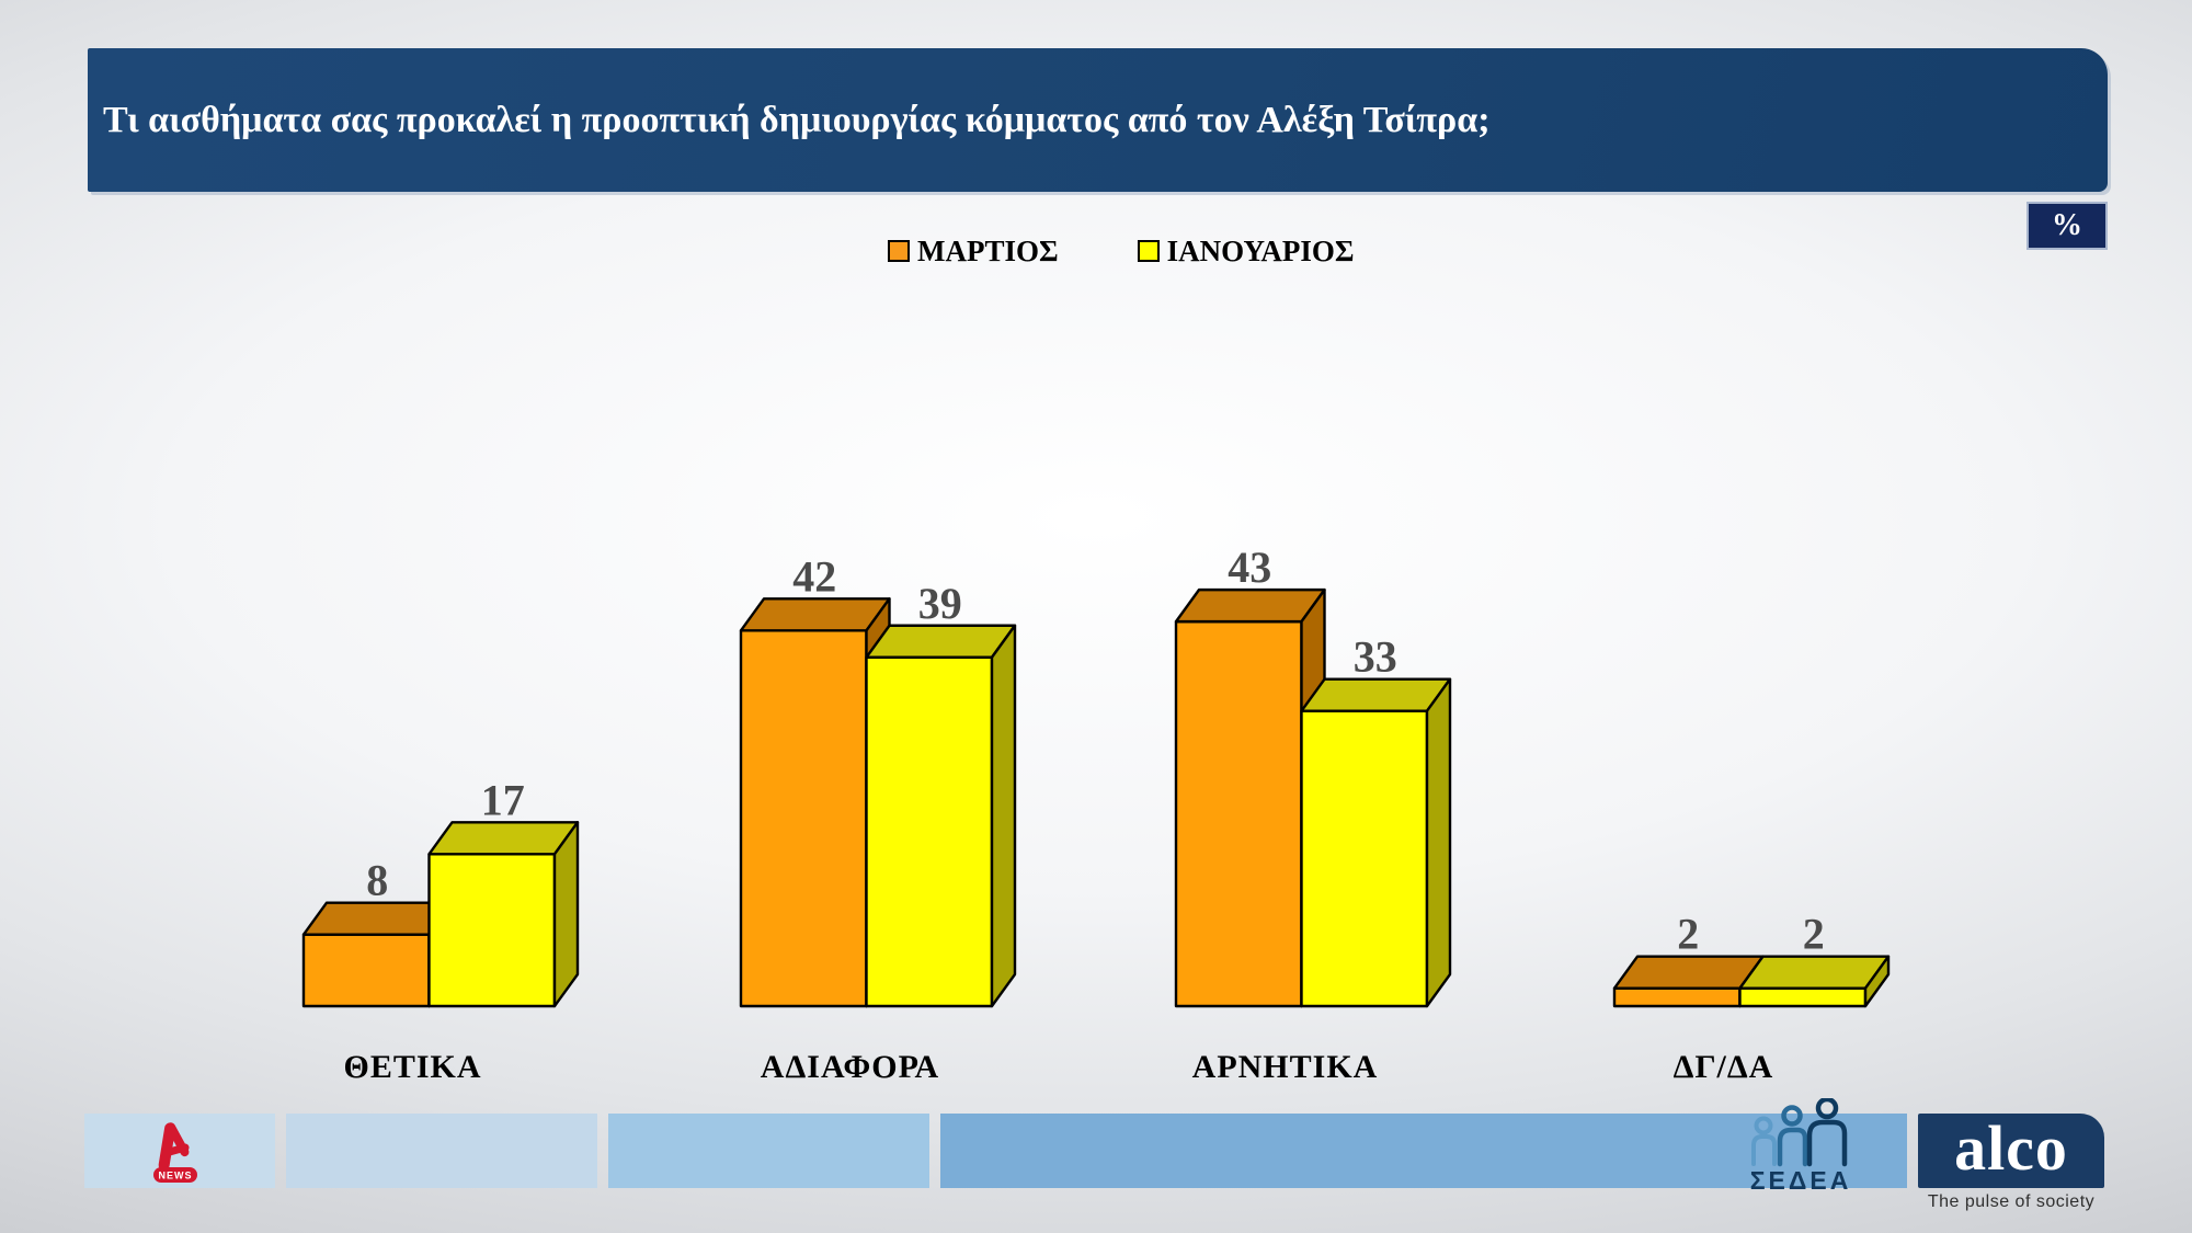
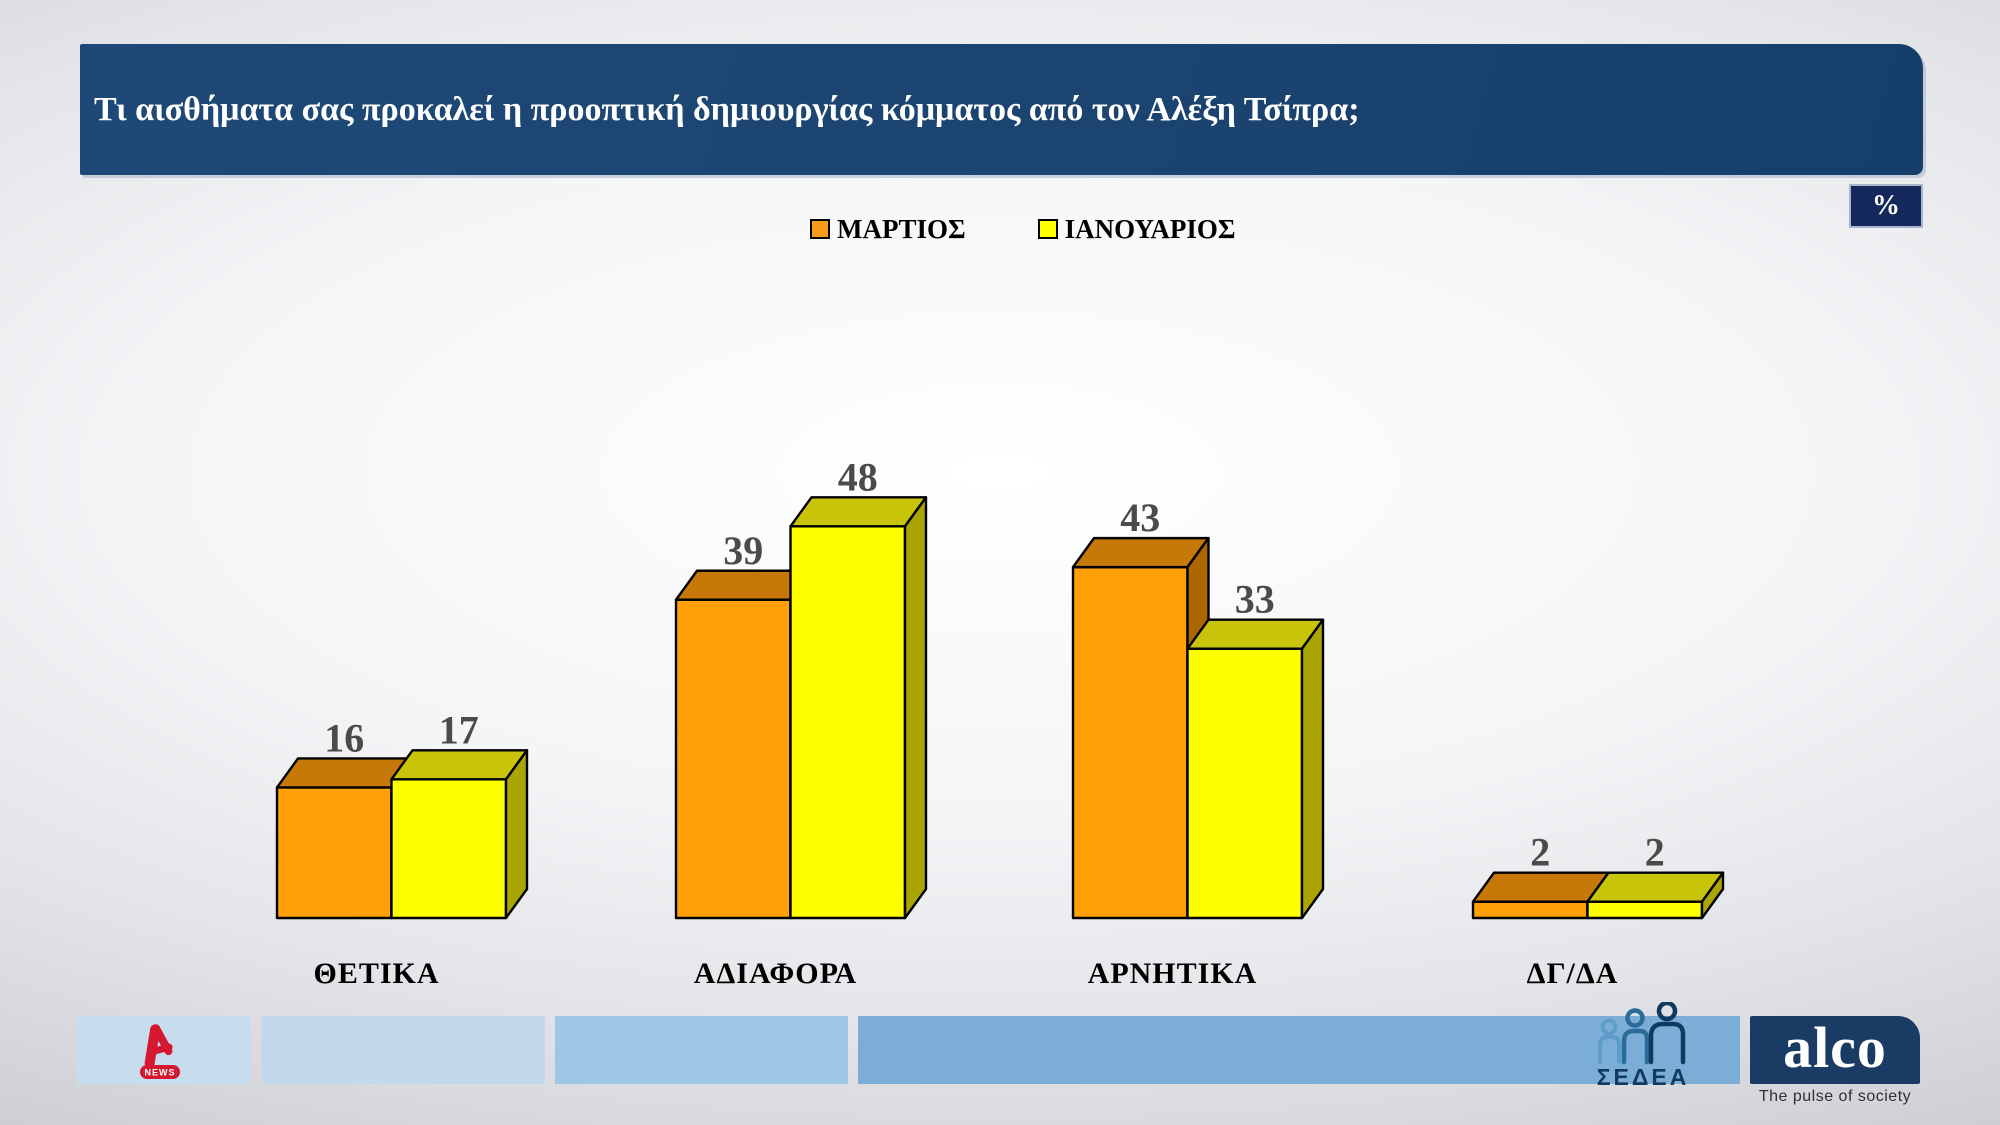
ΜΑΡΤΙΟΣ/ΘΕΤΙΚΑ: 8 -> 16
ΜΑΡΤΙΟΣ/ΑΔΙΑΦΟΡΑ: 42 -> 39
ΙΑΝΟΥΑΡΙΟΣ/ΑΔΙΑΦΟΡΑ: 39 -> 48
